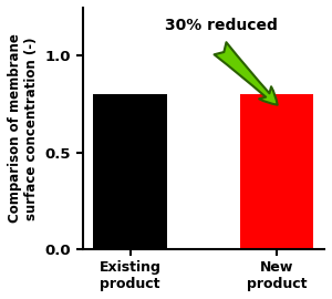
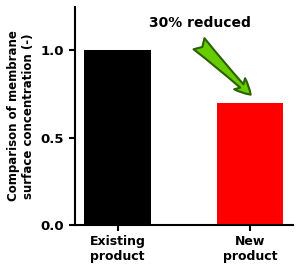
Existing product: 0.8 -> 1.0
New product: 0.8 -> 0.7
